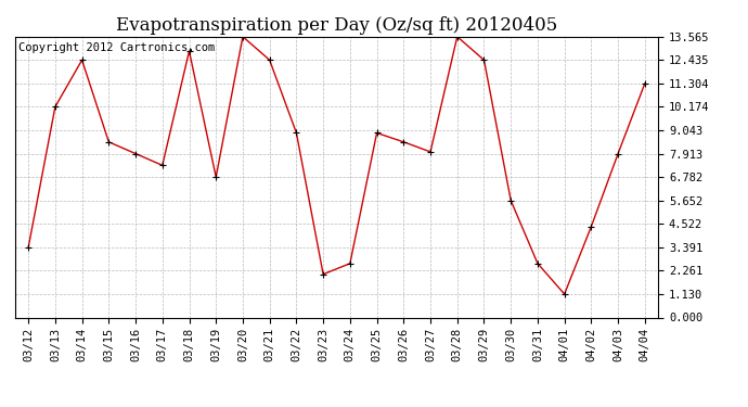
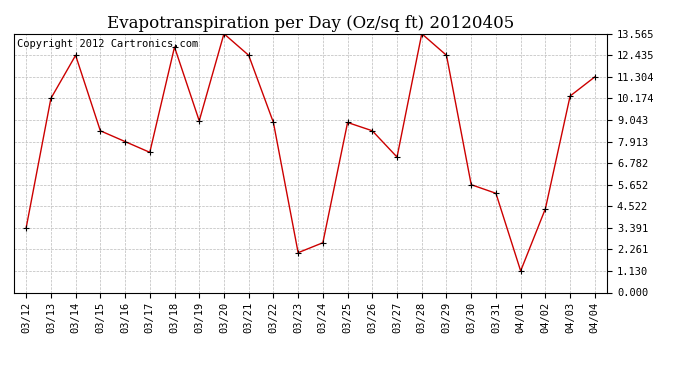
03/19: 6.8 -> 9.0
03/27: 8.0 -> 7.1
03/31: 2.6 -> 5.2
04/03: 7.9 -> 10.3
